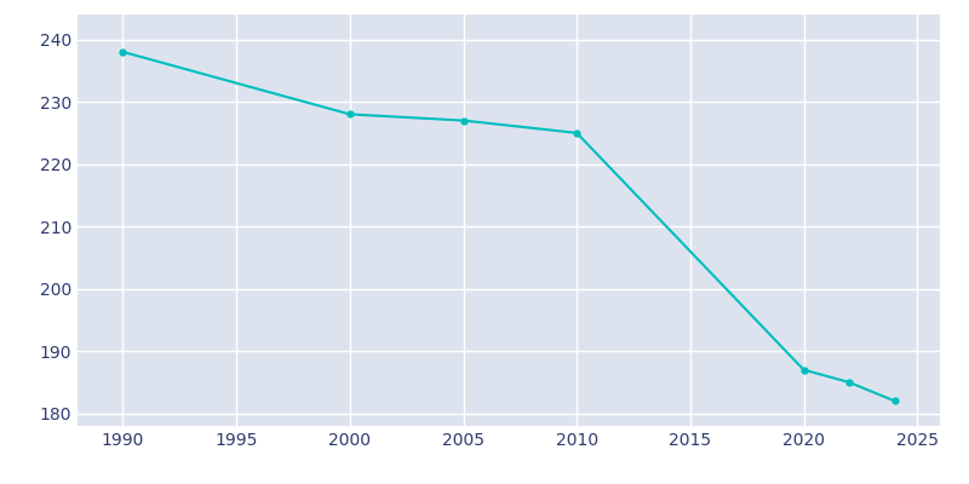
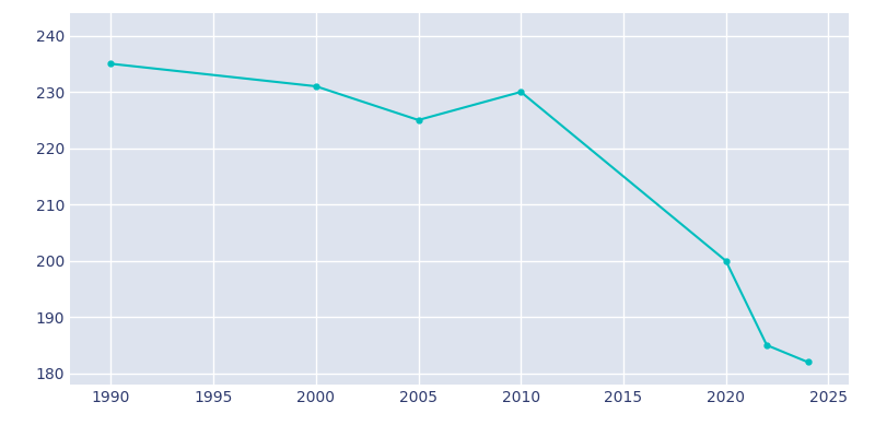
1990: 238 -> 235
2000: 228 -> 231
2005: 227 -> 225
2010: 225 -> 230
2020: 187 -> 200
